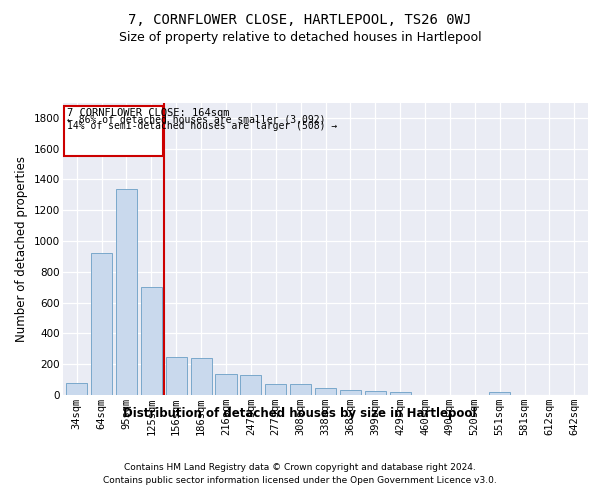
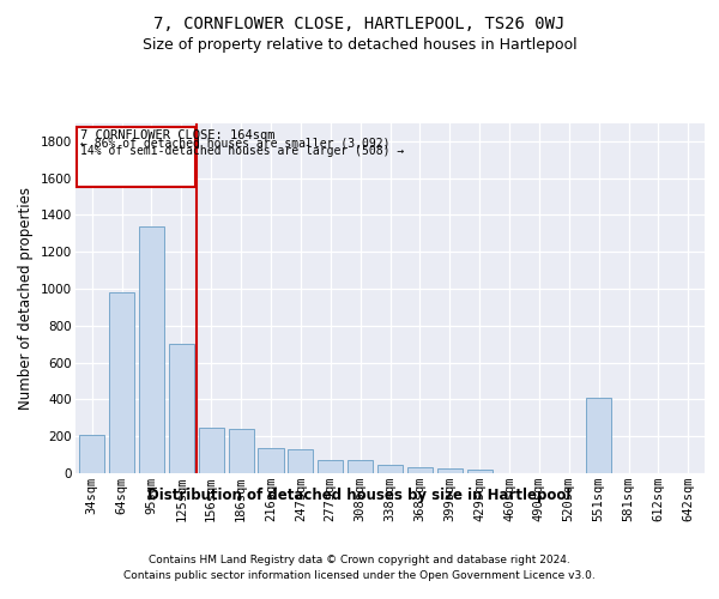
34sqm: 80 -> 210
64sqm: 920 -> 980
551sqm: 20 -> 410
